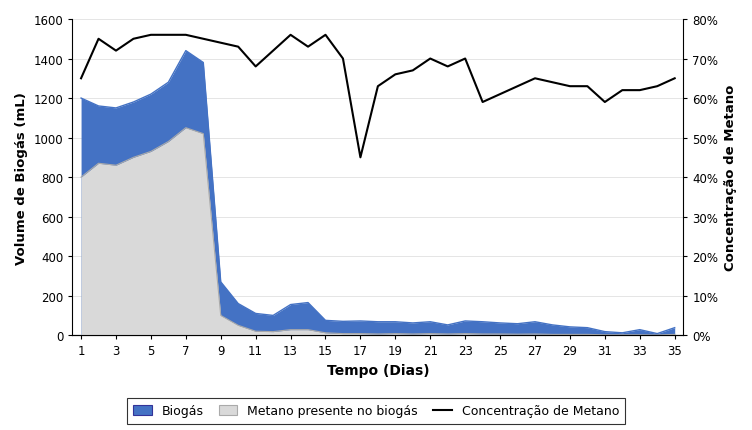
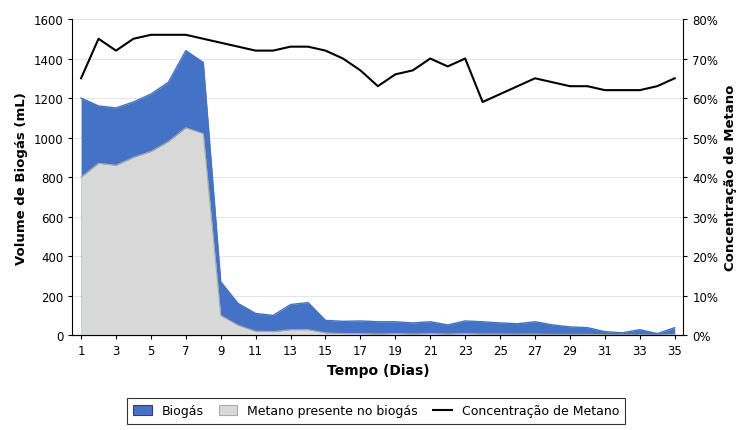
Concentração de Metano/11: 68% -> 72%
Concentração de Metano/13: 76% -> 73%
Concentração de Metano/15: 76% -> 72%
Concentração de Metano/17: 45% -> 67%
Concentração de Metano/31: 59% -> 62%
